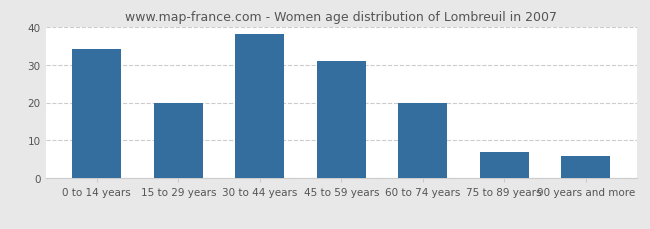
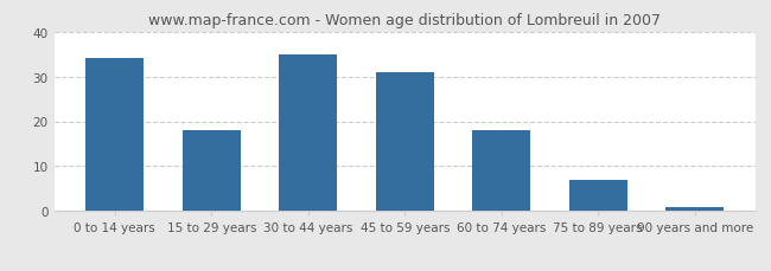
15 to 29 years: 20 -> 18
30 to 44 years: 38 -> 35
60 to 74 years: 20 -> 18
90 years and more: 6 -> 1
